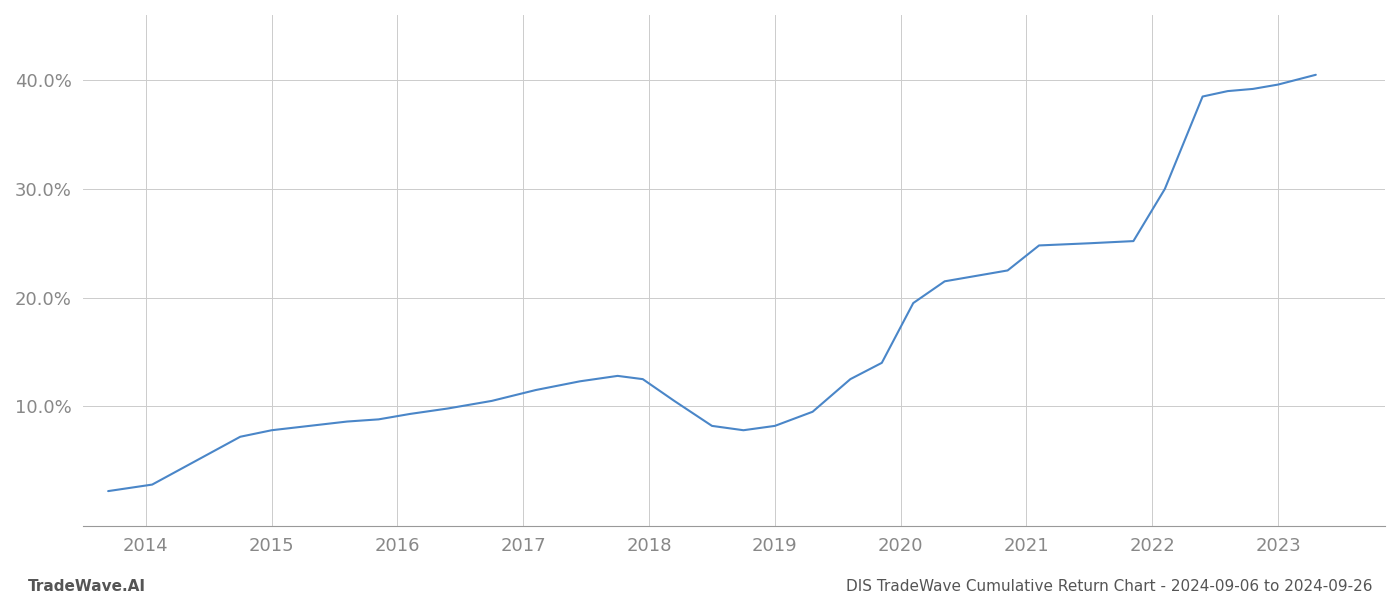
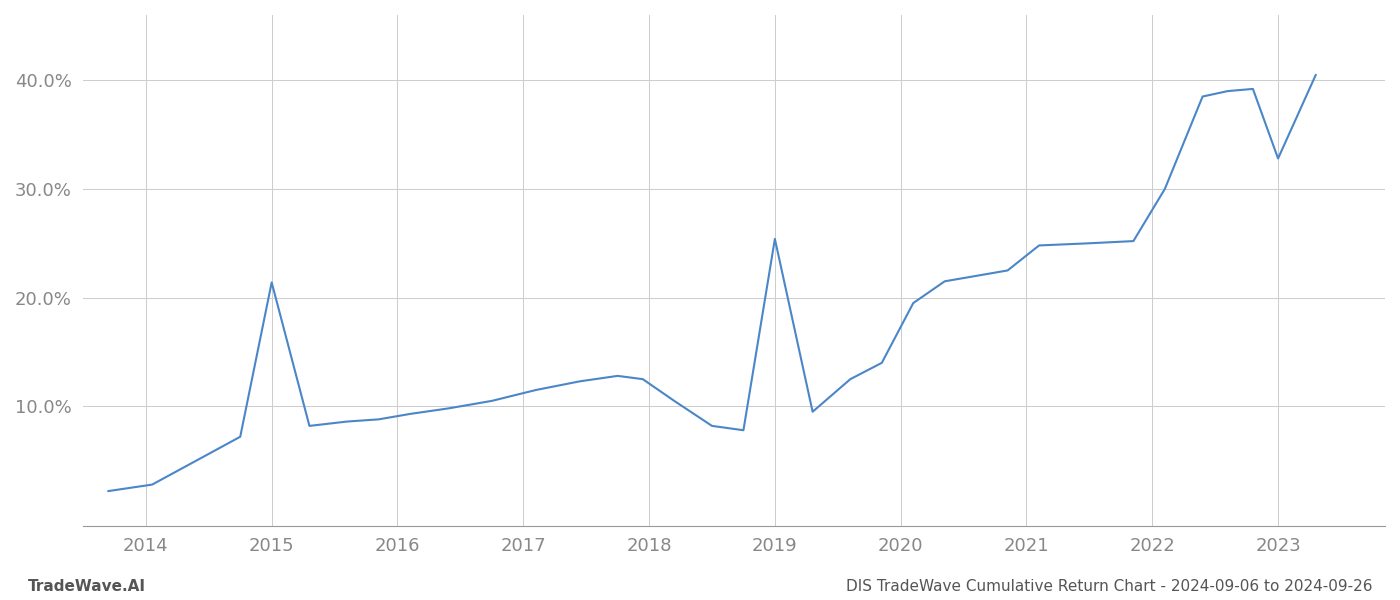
2015: 7.8% -> 21.4%
2019: 8.2% -> 25.4%
2023: 39.6% -> 32.8%
